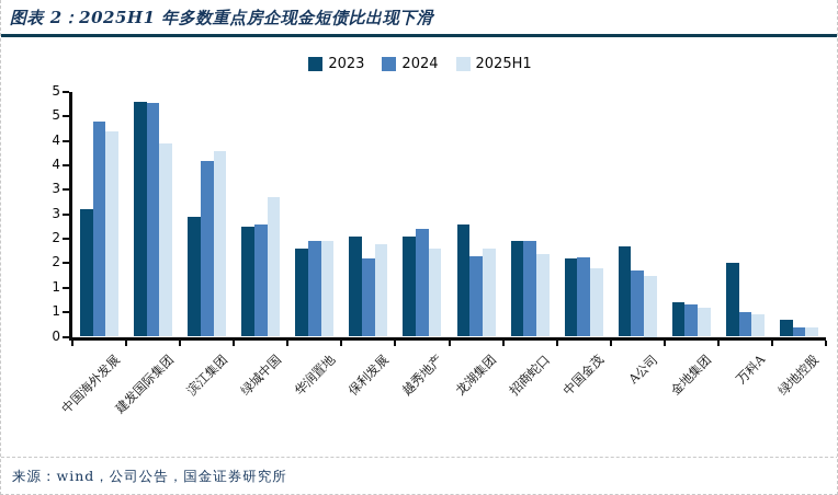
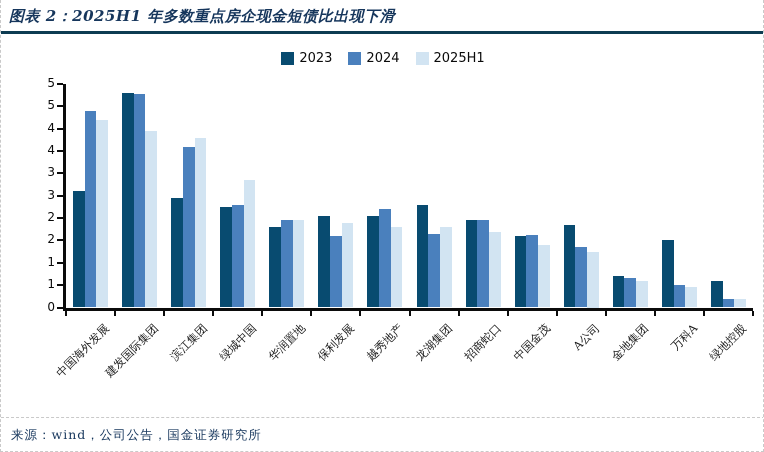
2023/绿地控股: 0.3 -> 0.6
